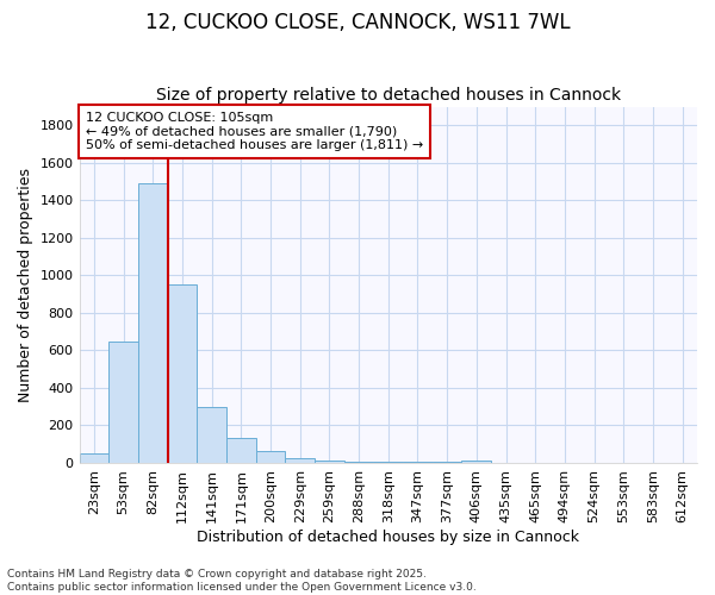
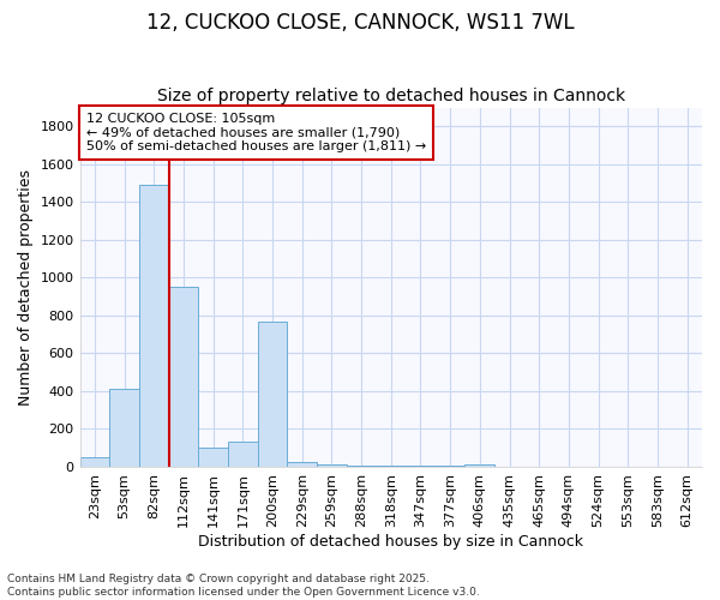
53sqm: 650 -> 410
141sqm: 300 -> 100
200sqm: 60 -> 770
